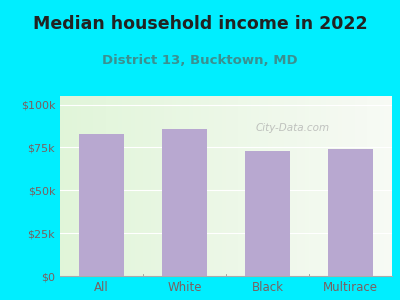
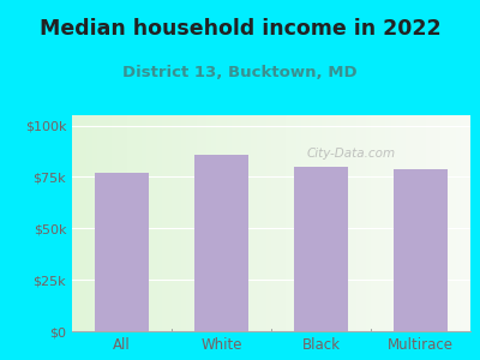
All: $83k -> $77k
Black: $73k -> $80k
Multirace: $74k -> $79k
